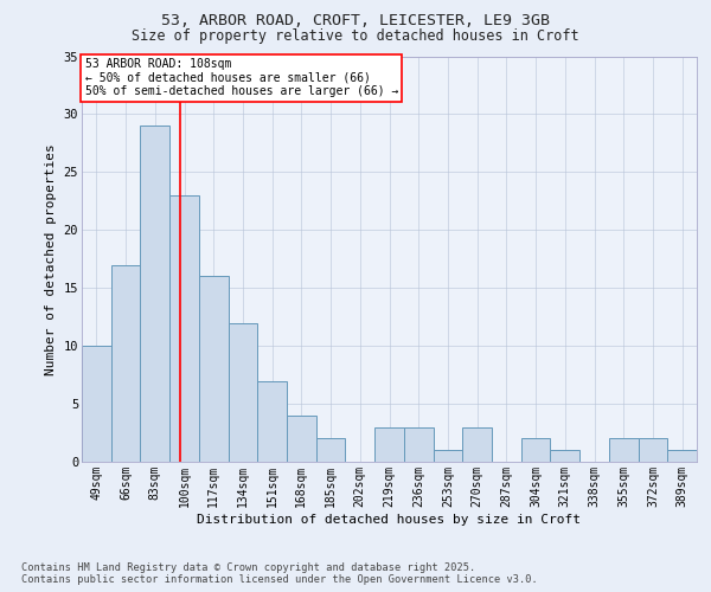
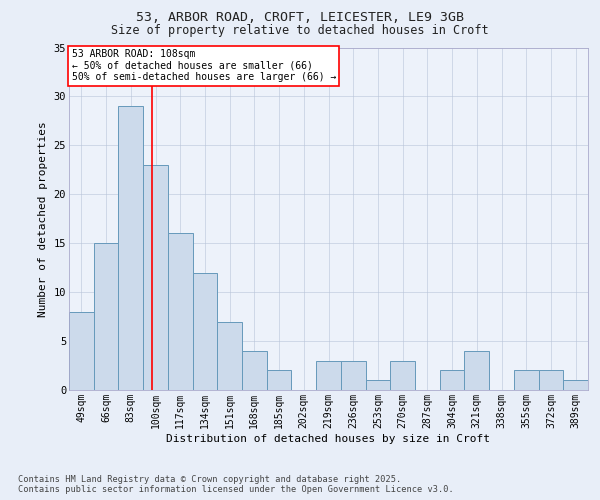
49sqm: 10 -> 8
66sqm: 17 -> 15
321sqm: 1 -> 4
